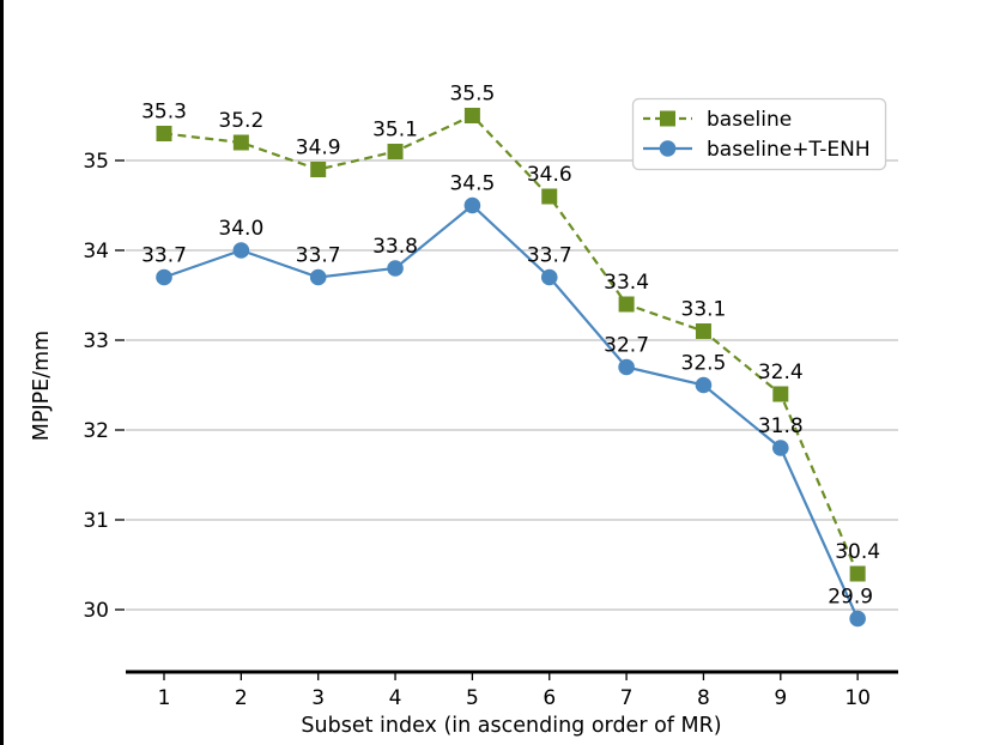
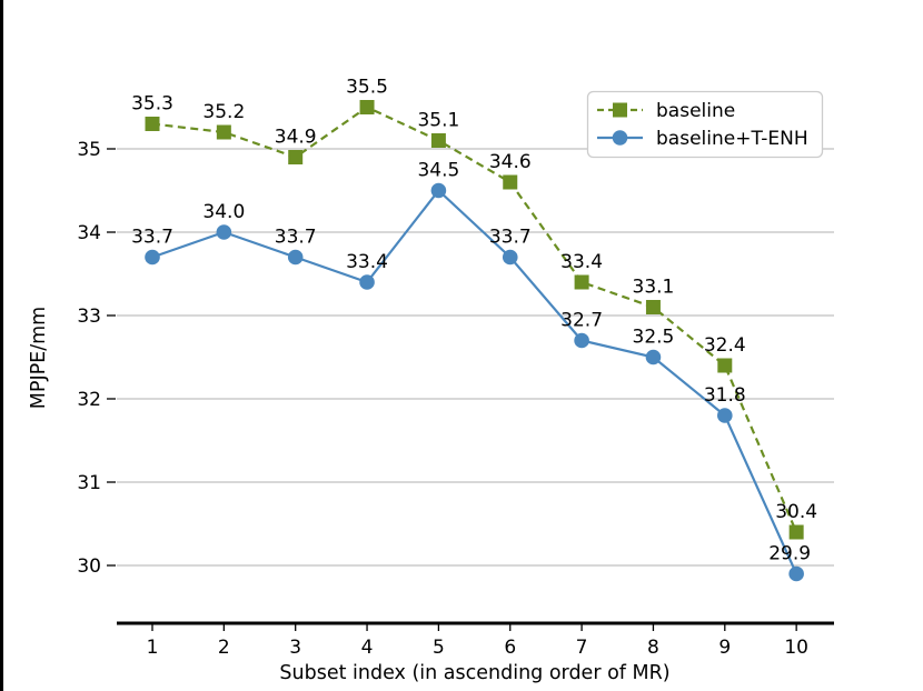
baseline/4: 35.1 -> 35.5
baseline+T-ENH/4: 33.8 -> 33.4
baseline/5: 35.5 -> 35.1
